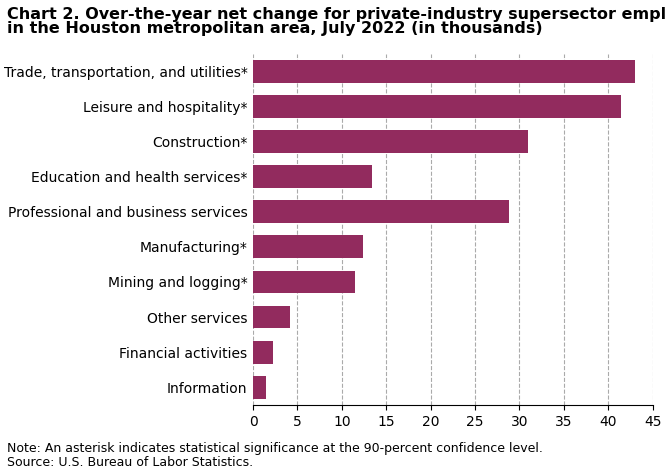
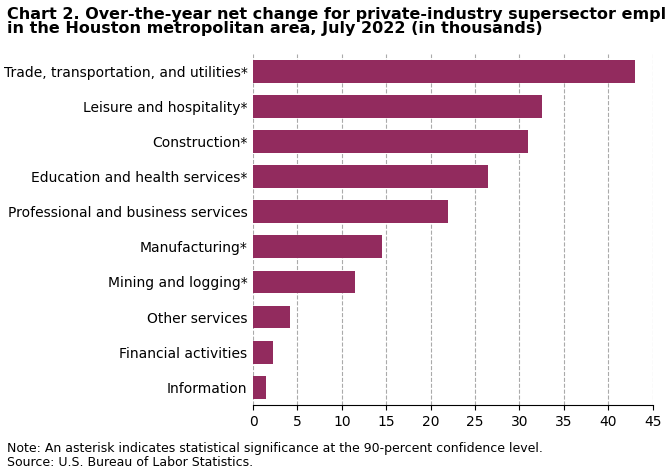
Leisure and hospitality*: 41.4 -> 32.5
Education and health services*: 13.4 -> 26.5
Professional and business services: 28.8 -> 22.0
Manufacturing*: 12.4 -> 14.5
